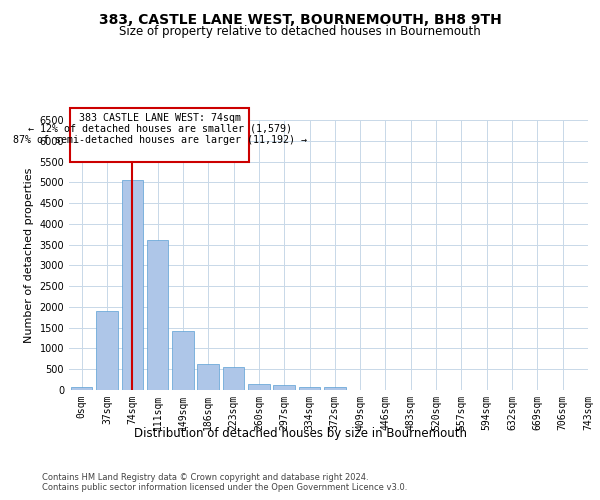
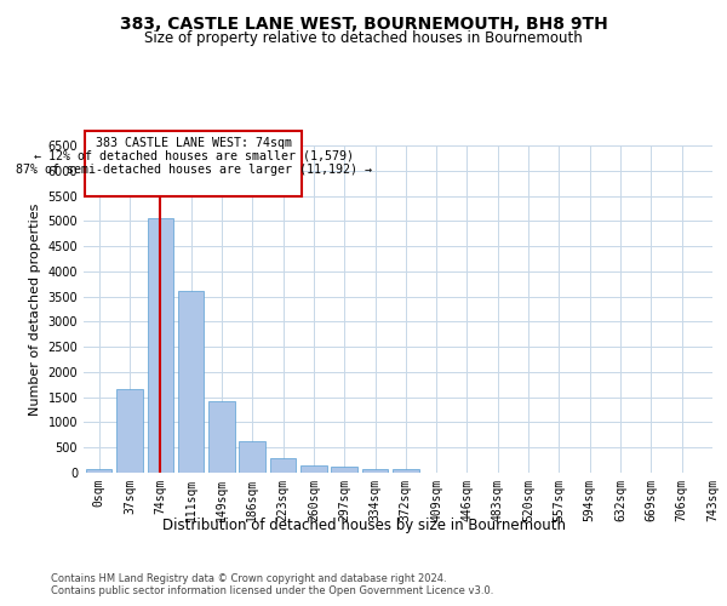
37sqm: 1900 -> 1650
223sqm: 550 -> 300
